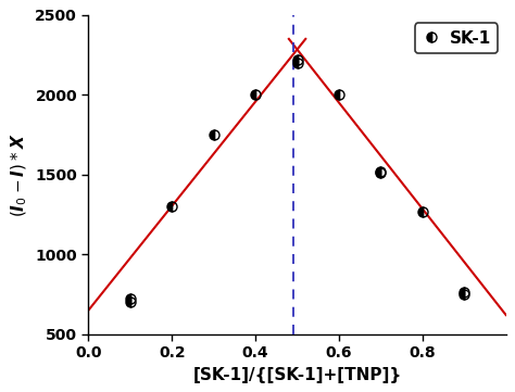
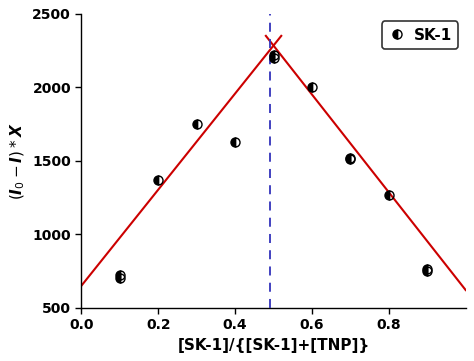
0.2: 1300 -> 1370
0.4: 2000 -> 1630
